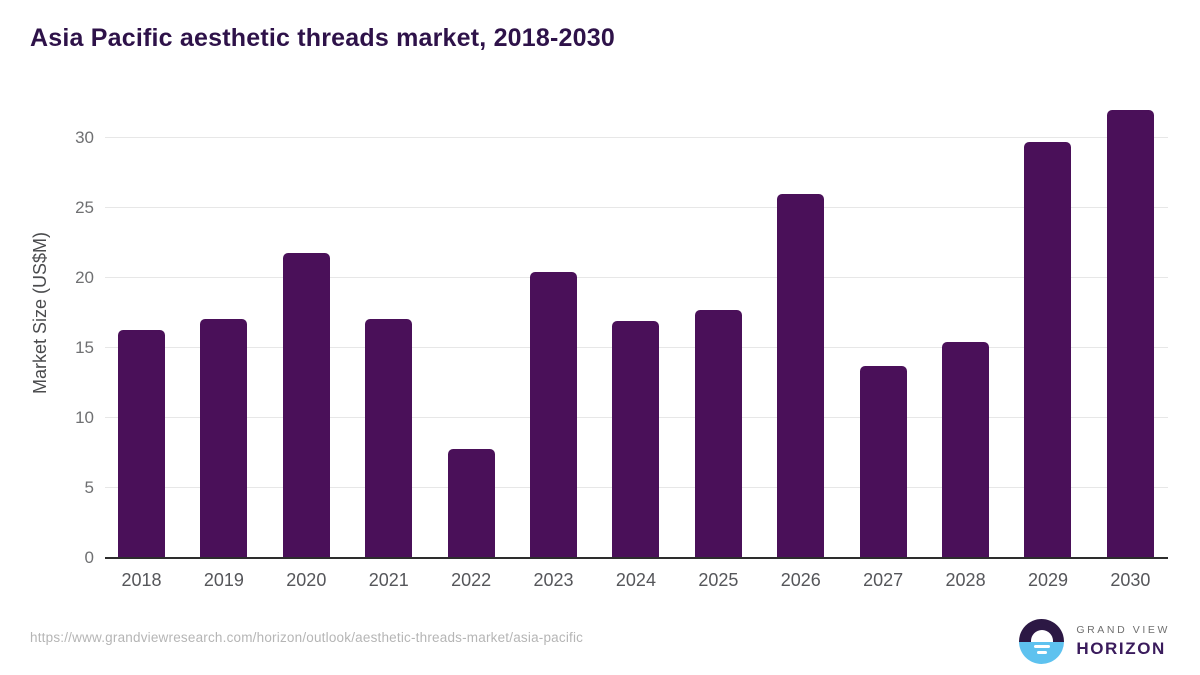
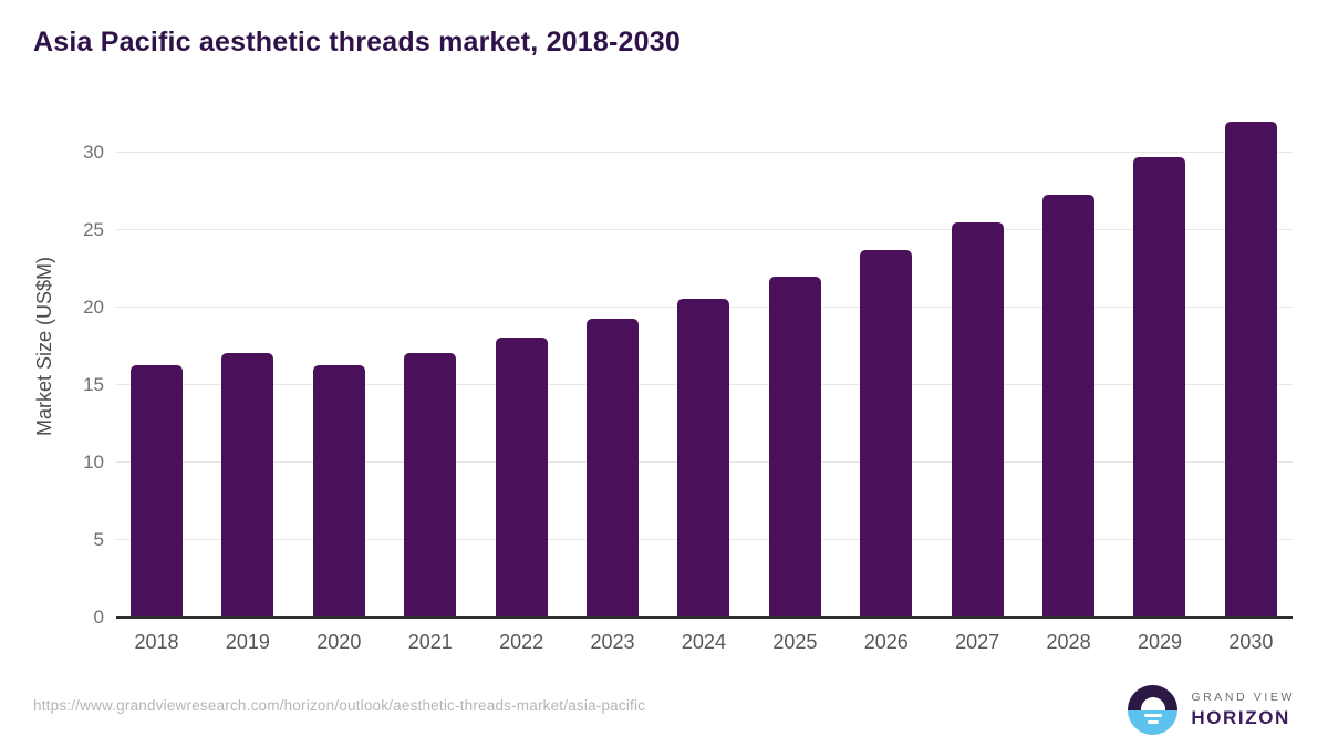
2020: 21.8 -> 16.3
2022: 7.8 -> 18.1
2023: 20.4 -> 19.3
2024: 16.9 -> 20.6
2025: 17.7 -> 22.0
2026: 26.0 -> 23.7
2027: 13.7 -> 25.5
2028: 15.4 -> 27.3
